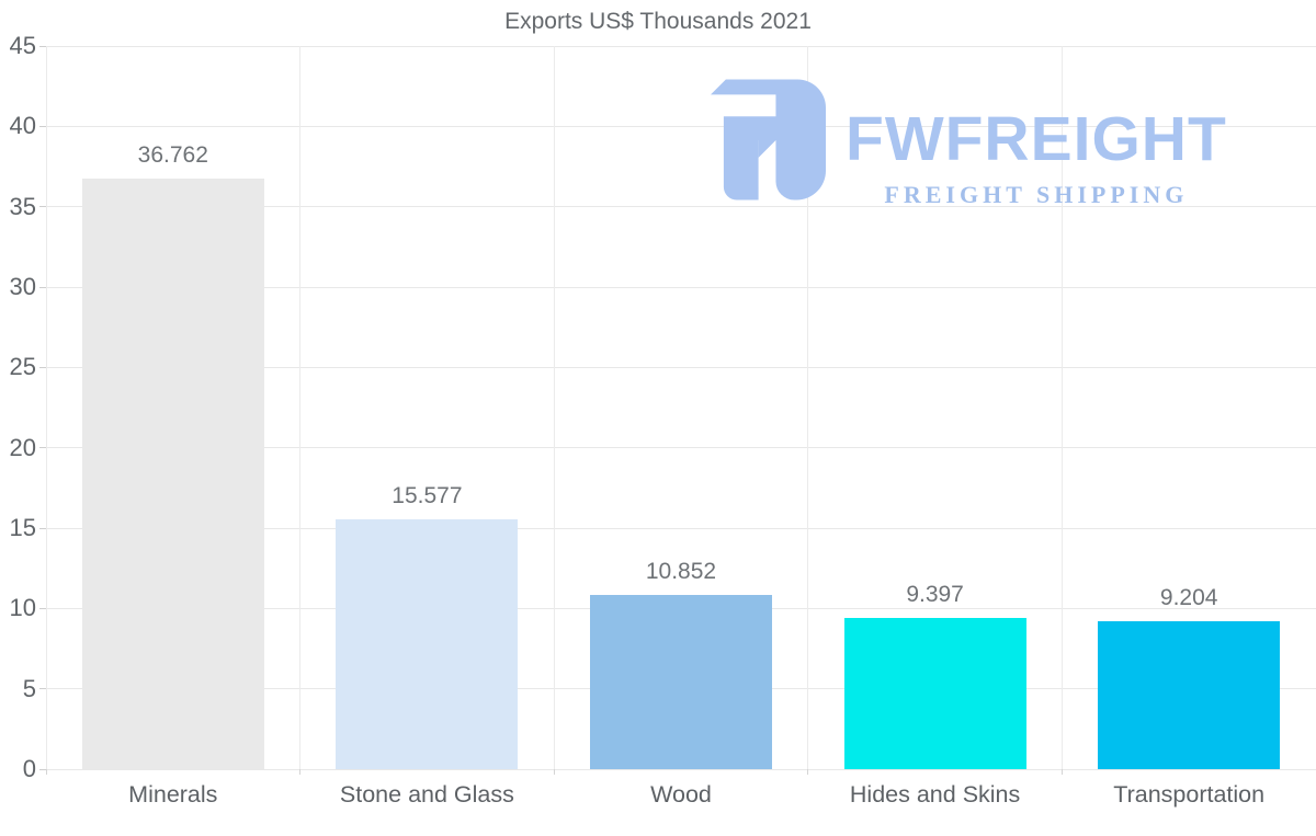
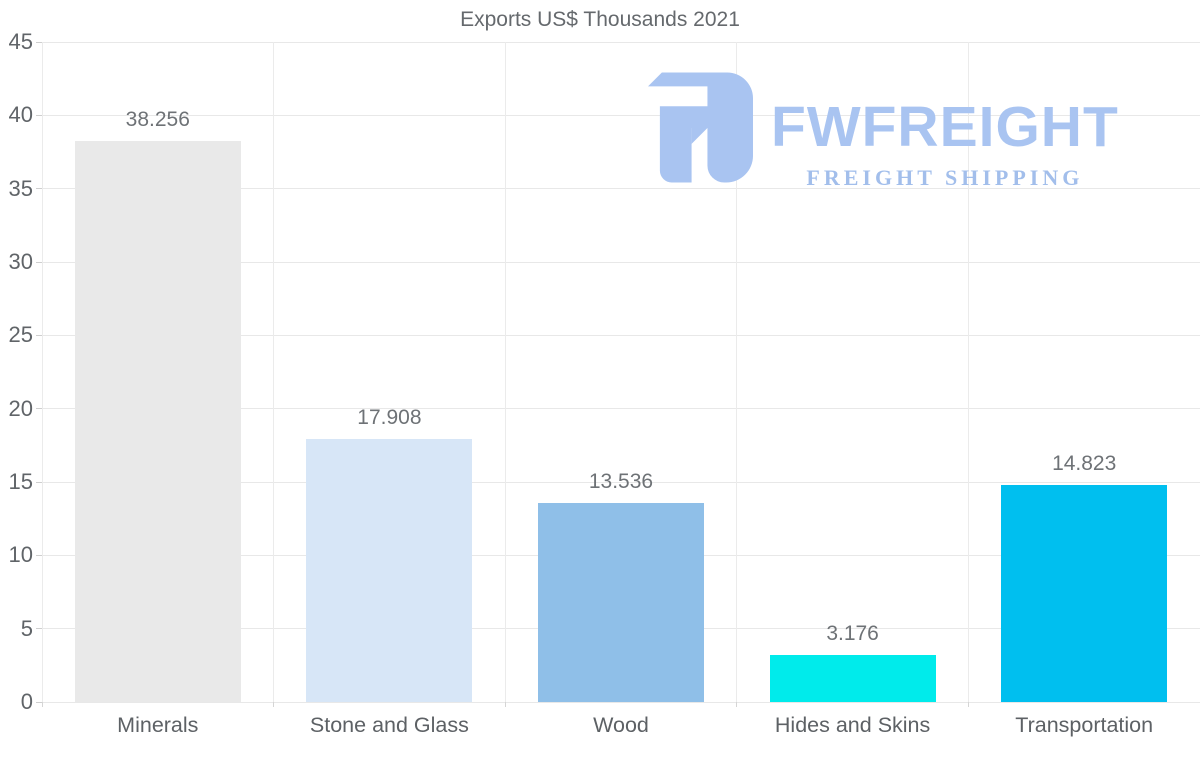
Minerals: 36.762 -> 38.256
Stone and Glass: 15.577 -> 17.908
Wood: 10.852 -> 13.536
Hides and Skins: 9.397 -> 3.176
Transportation: 9.204 -> 14.823
